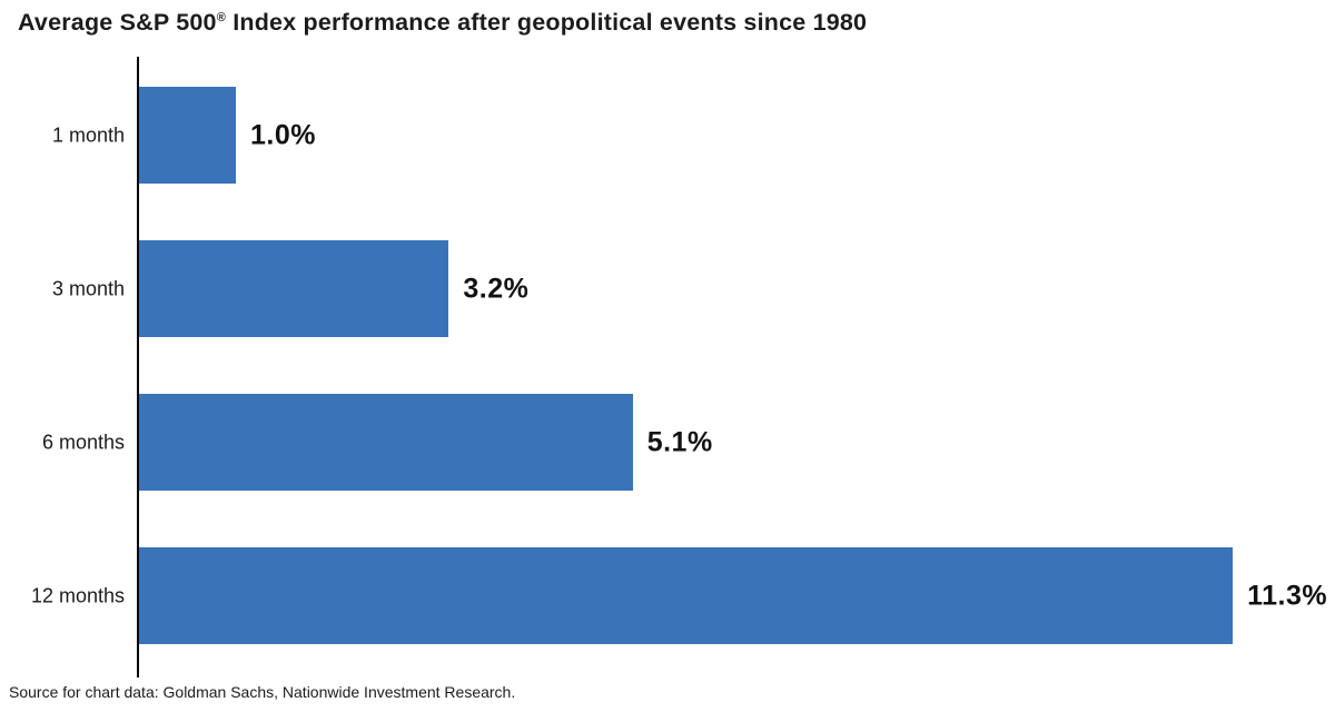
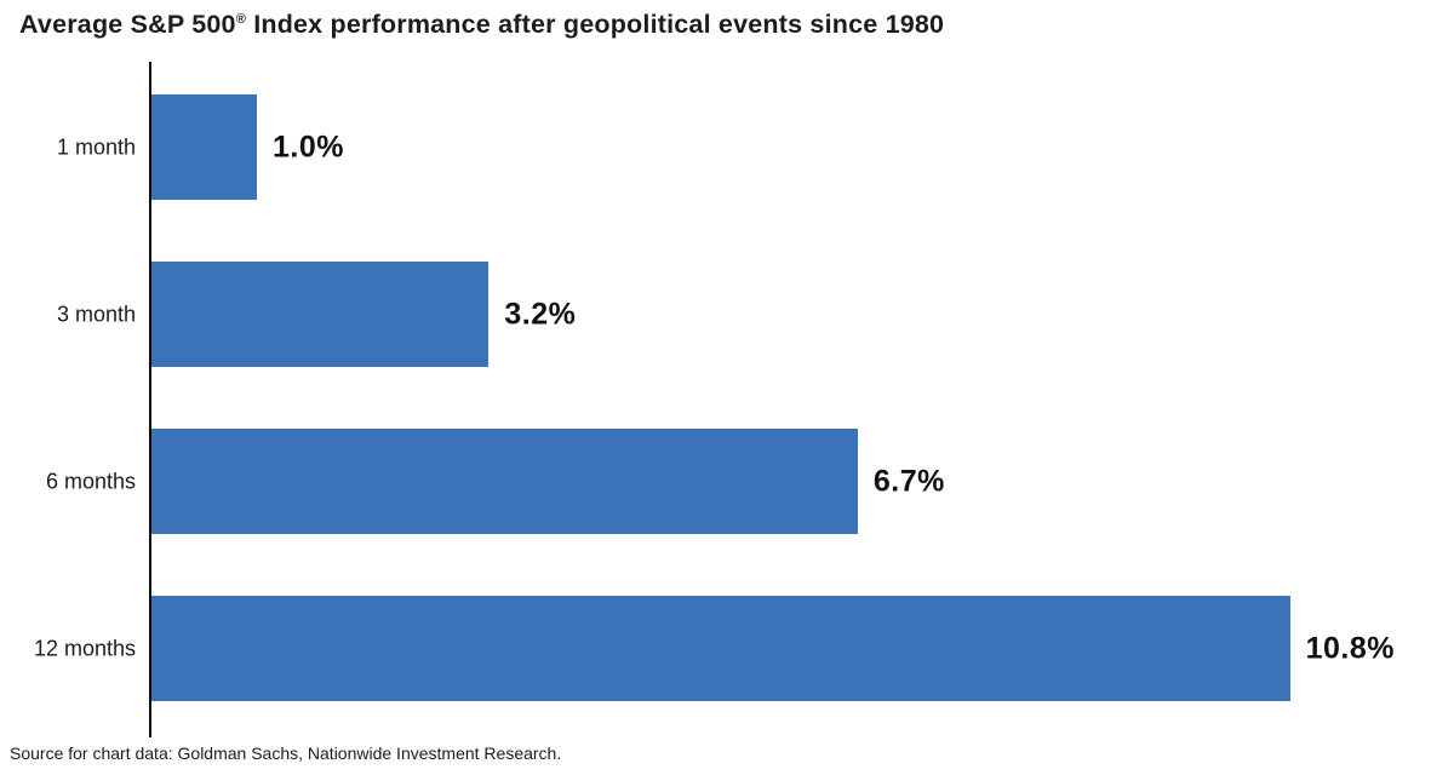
6 months: 5.1% -> 6.7%
12 months: 11.3% -> 10.8%
